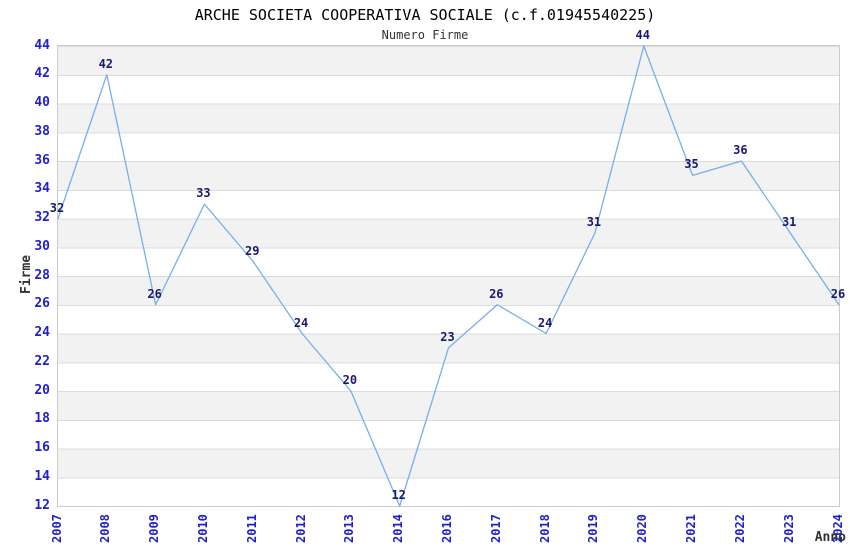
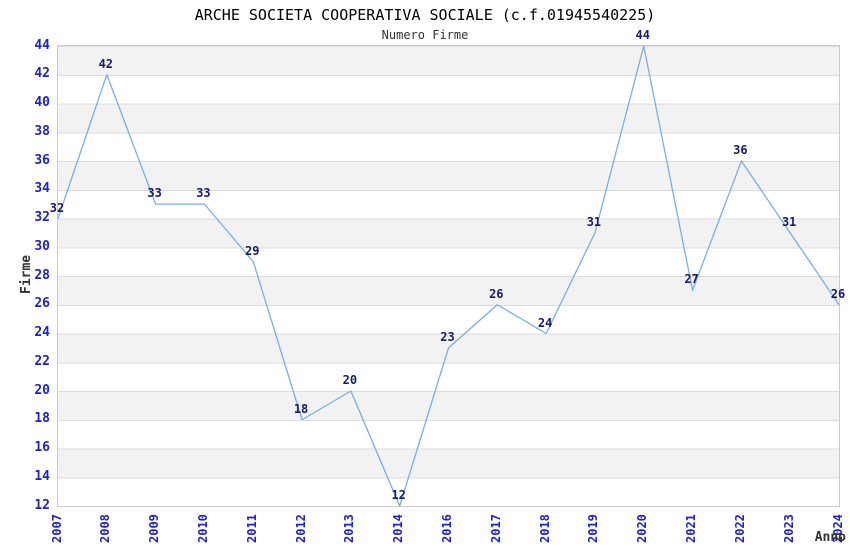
2009: 26 -> 33
2012: 24 -> 18
2021: 35 -> 27
